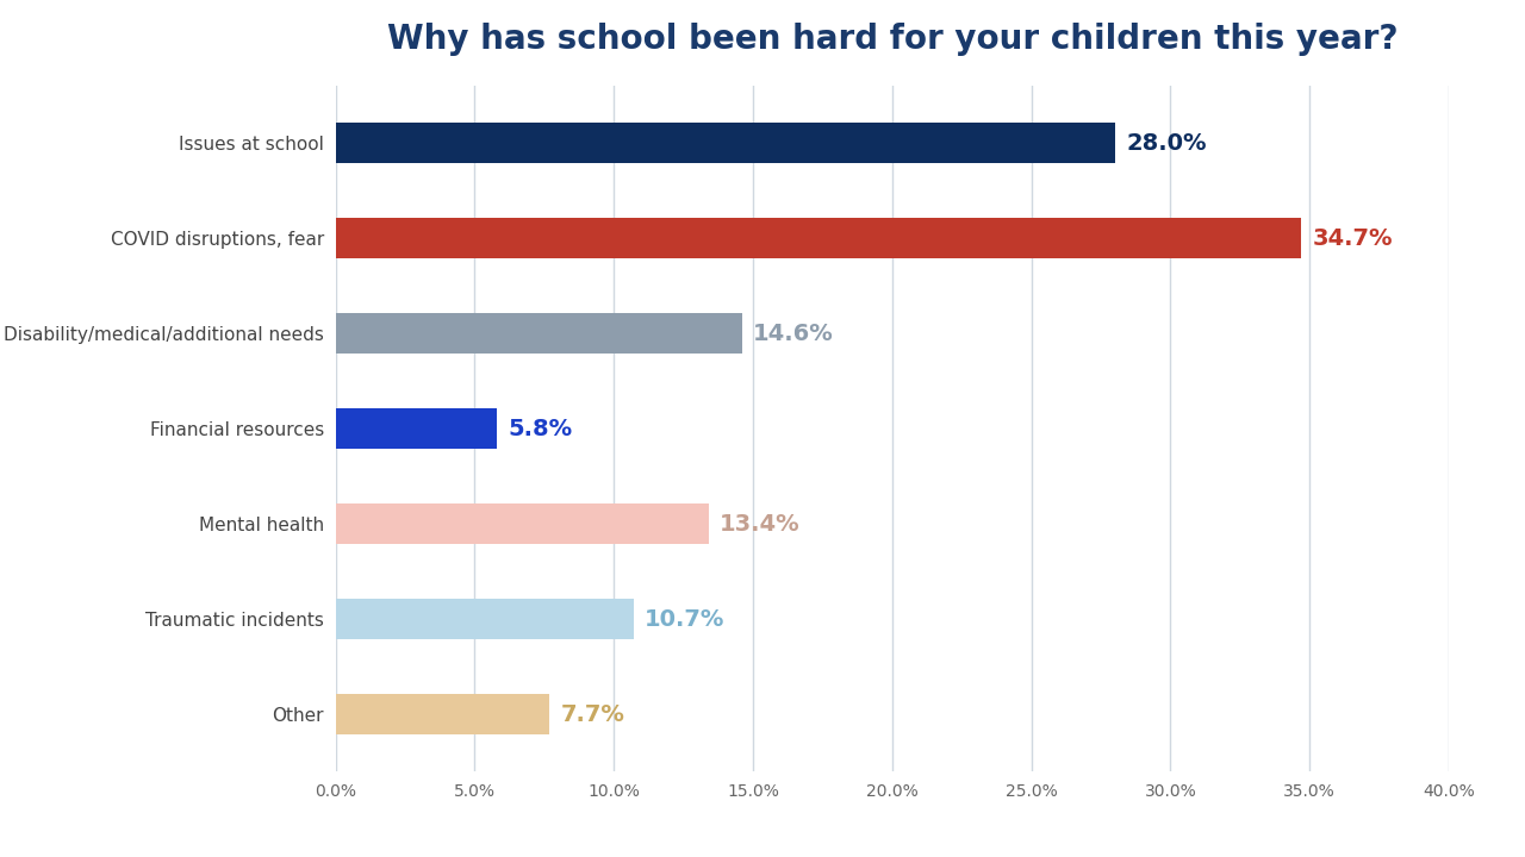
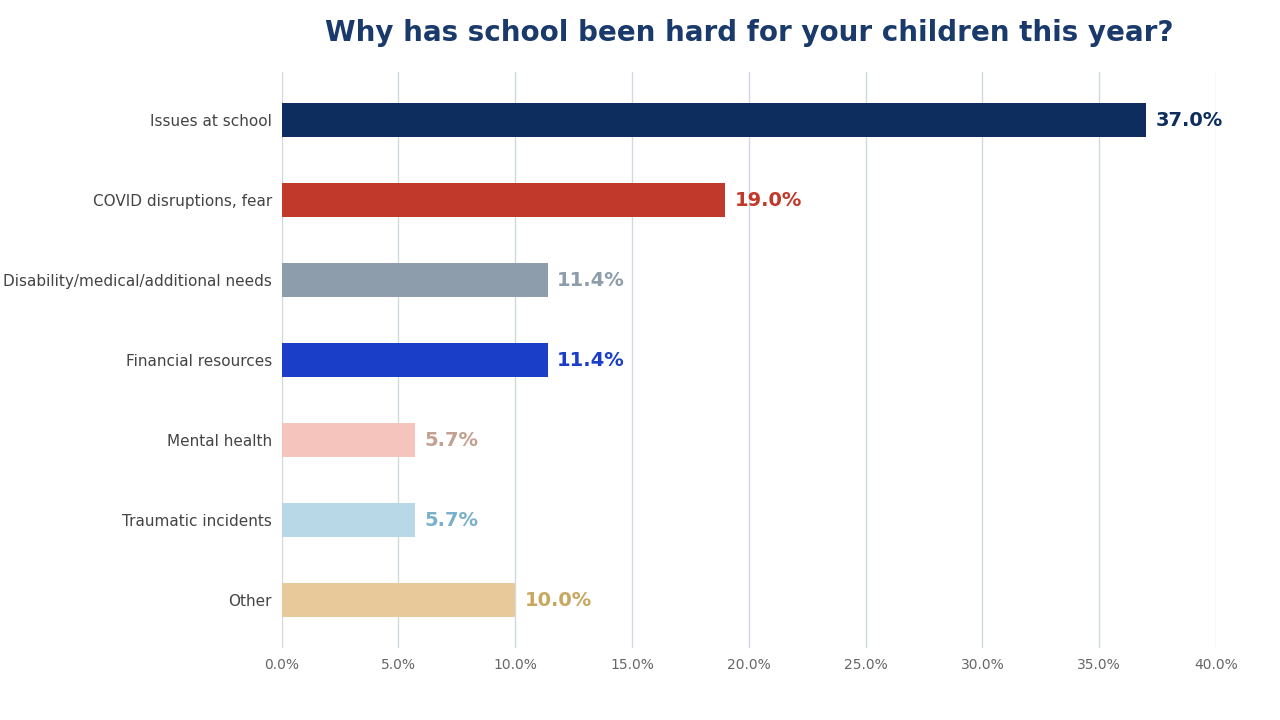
Issues at school: 28.0% -> 37.0%
COVID disruptions, fear: 34.7% -> 19.0%
Disability/medical/additional needs: 14.6% -> 11.4%
Financial resources: 5.8% -> 11.4%
Mental health: 13.4% -> 5.7%
Traumatic incidents: 10.7% -> 5.7%
Other: 7.7% -> 10.0%
